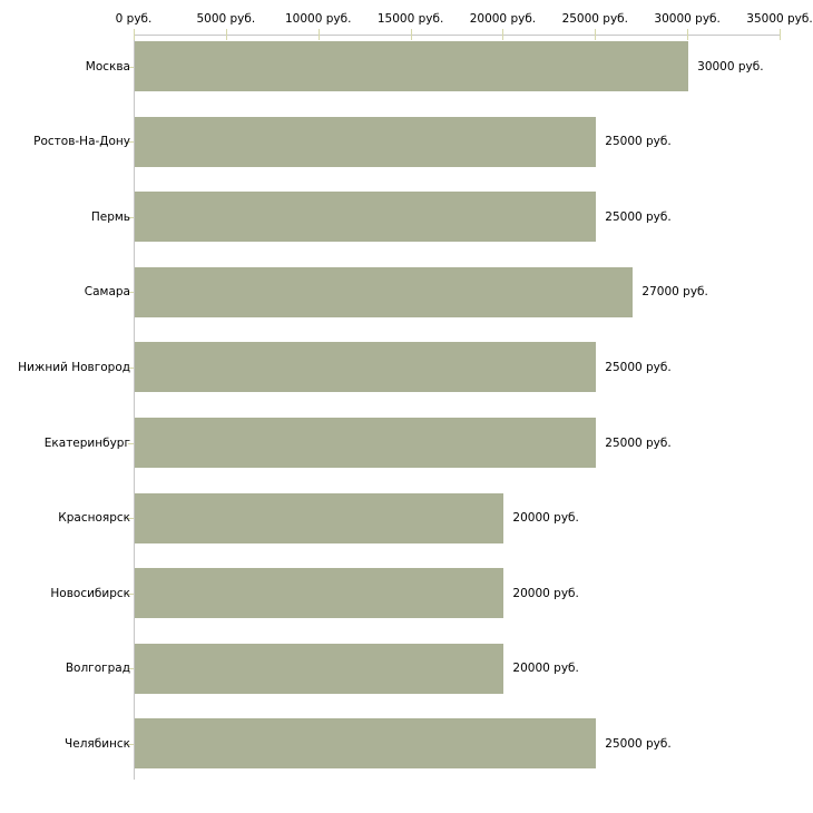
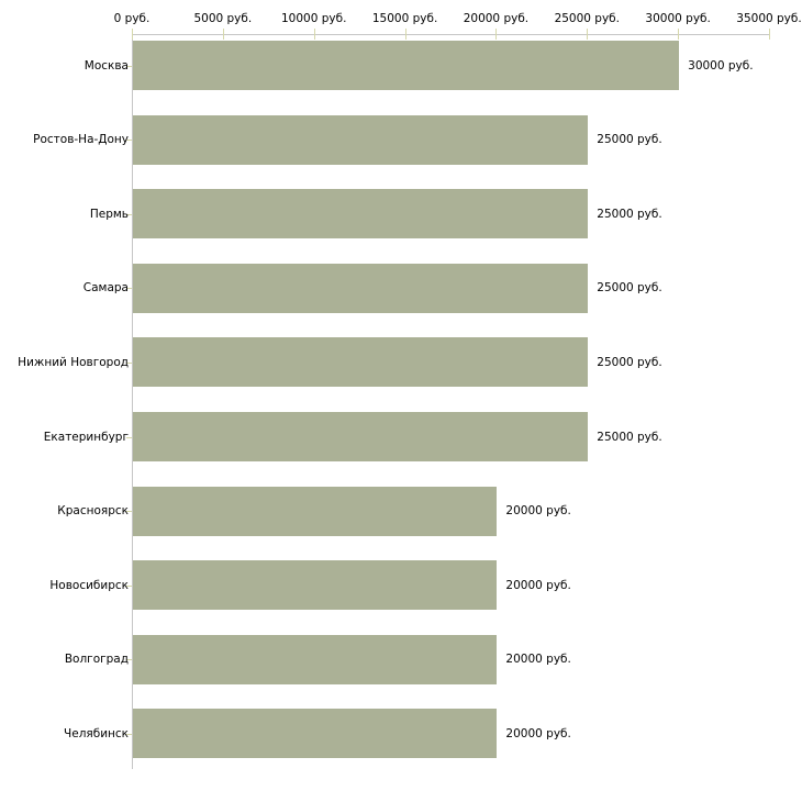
Самара: 27000 -> 25000
Челябинск: 25000 -> 20000
